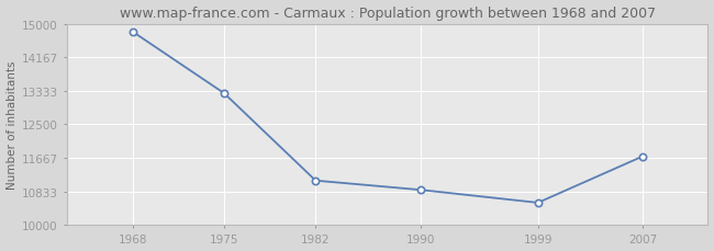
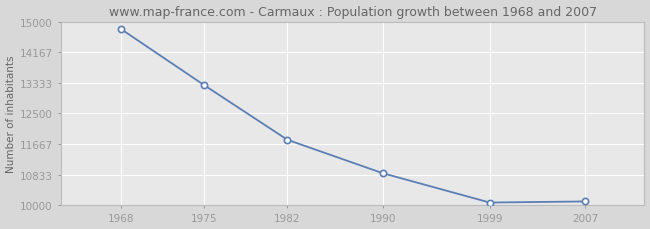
1982: 11100 -> 11780
1999: 10550 -> 10070
2007: 11700 -> 10100
